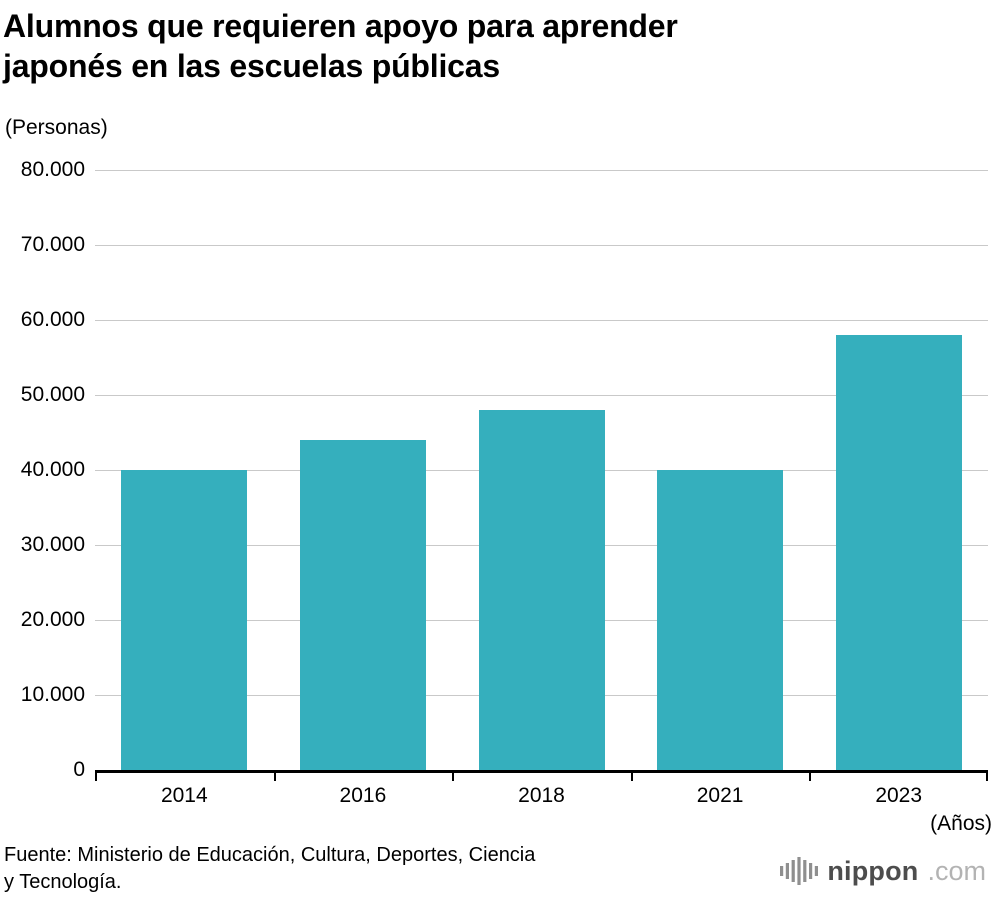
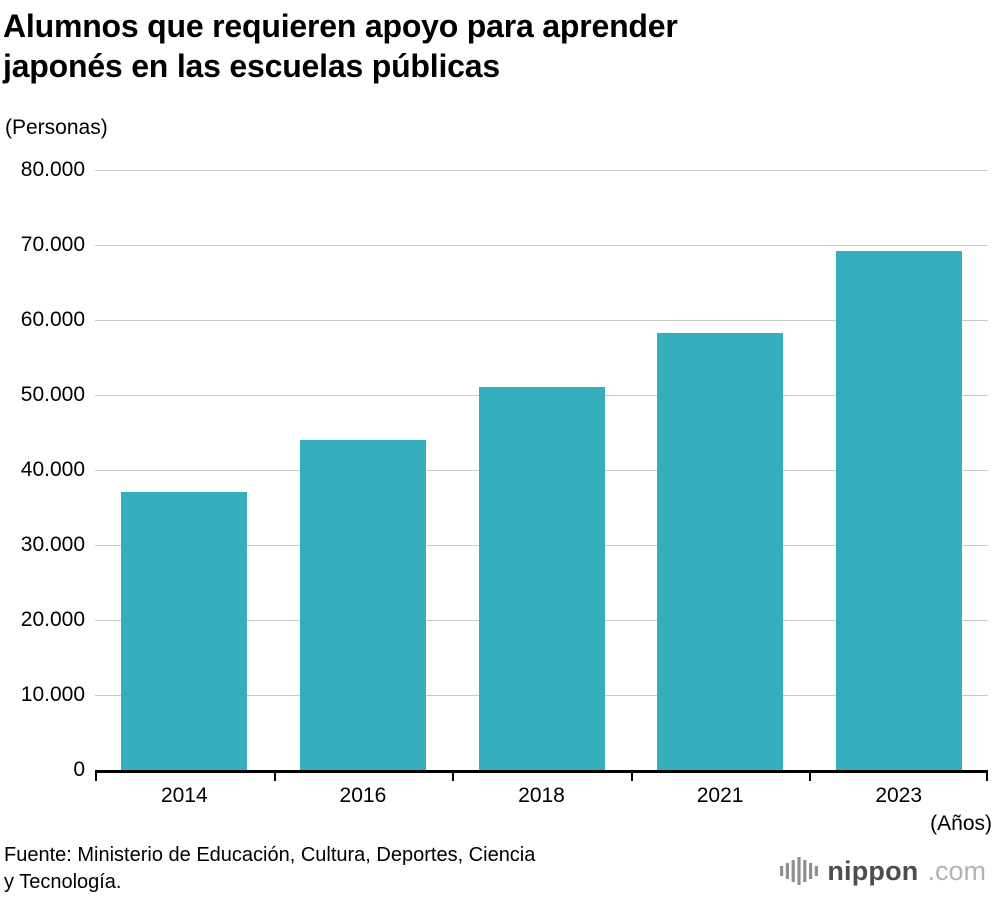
2014: 40000 -> 37000
2018: 48000 -> 51000
2021: 40000 -> 58000
2023: 58000 -> 69000
